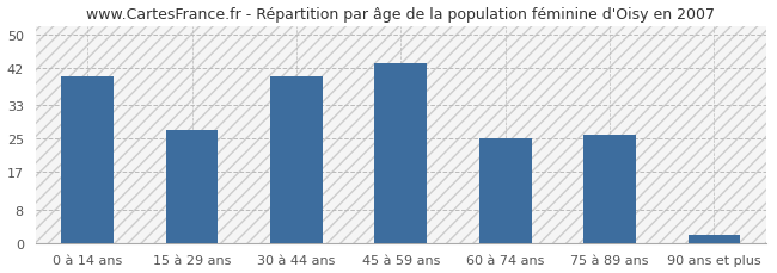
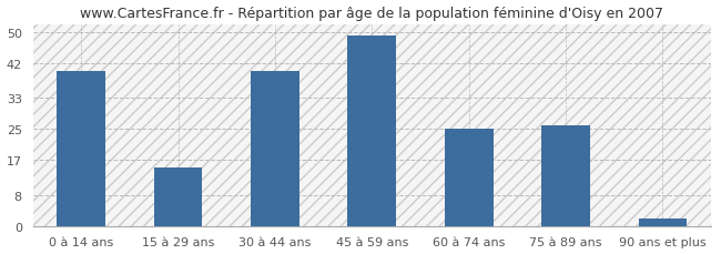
15 à 29 ans: 27 -> 15
45 à 59 ans: 43 -> 49
